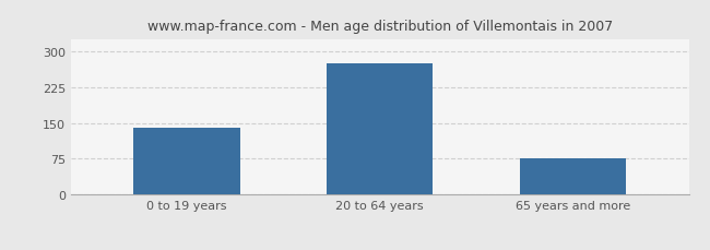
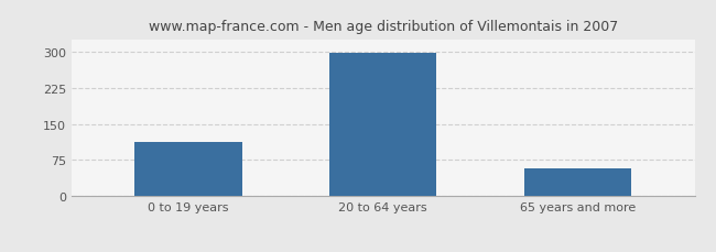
0 to 19 years: 140 -> 113
20 to 64 years: 275 -> 297
65 years and more: 75 -> 58
